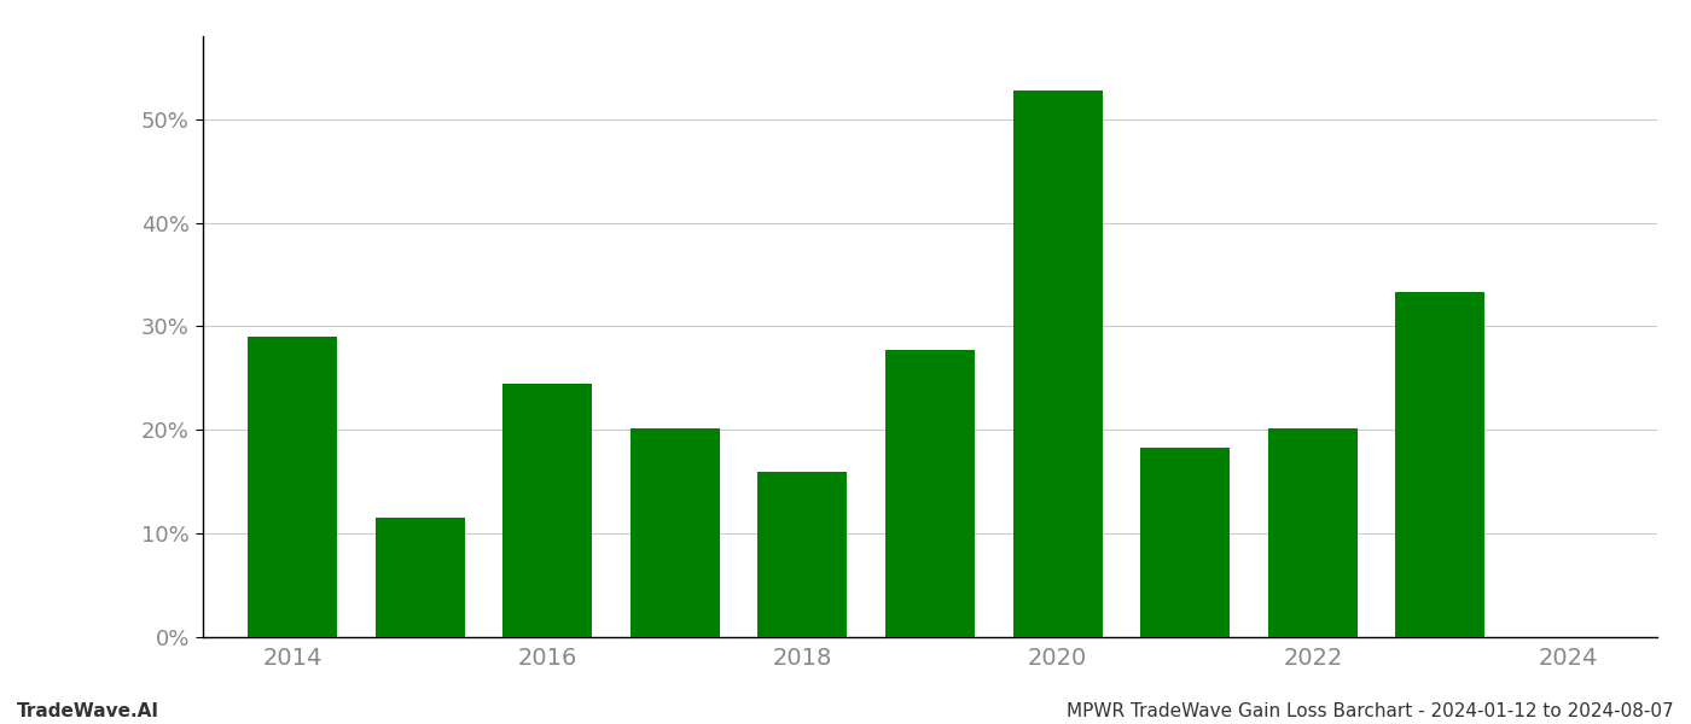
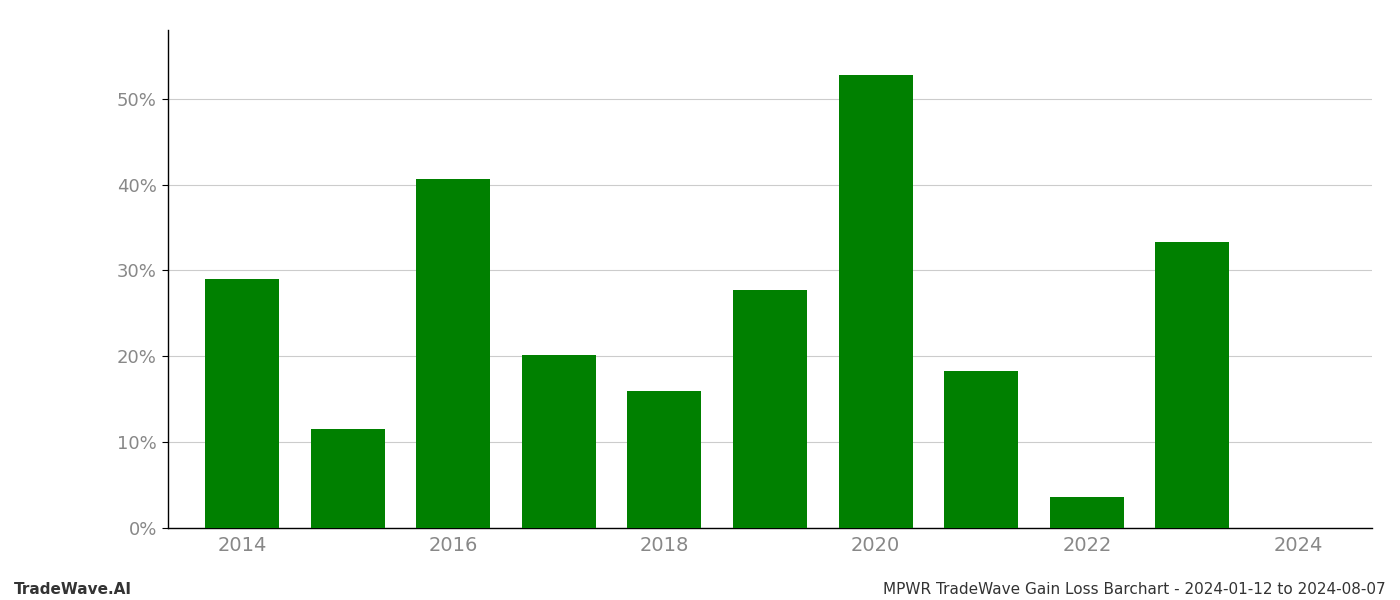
2016: 24.5% -> 40.6%
2022: 20.1% -> 3.6%
